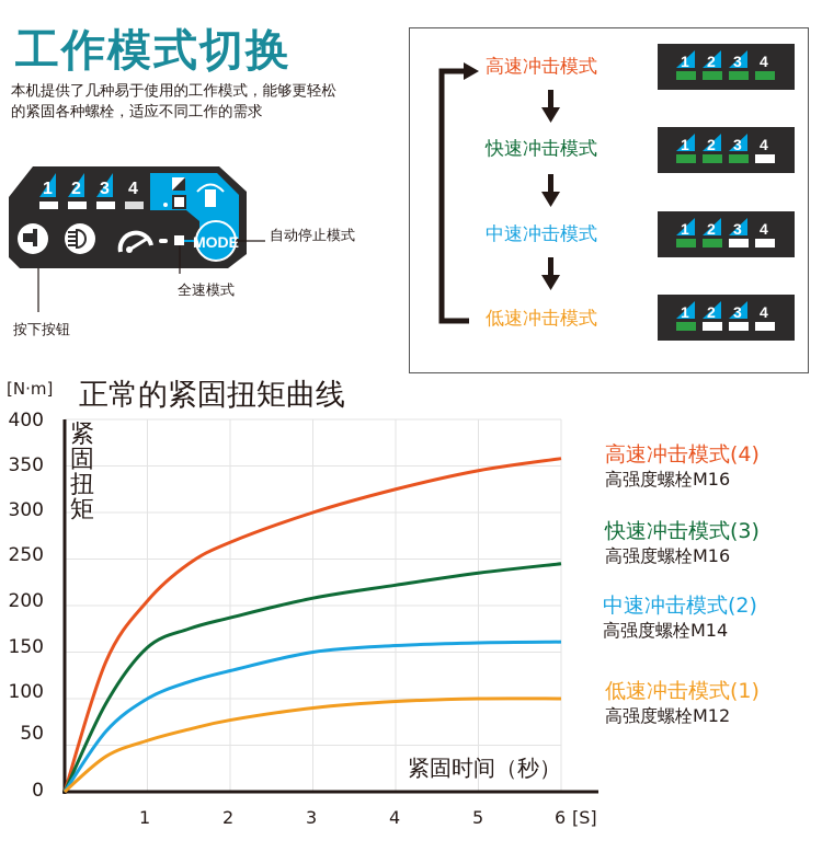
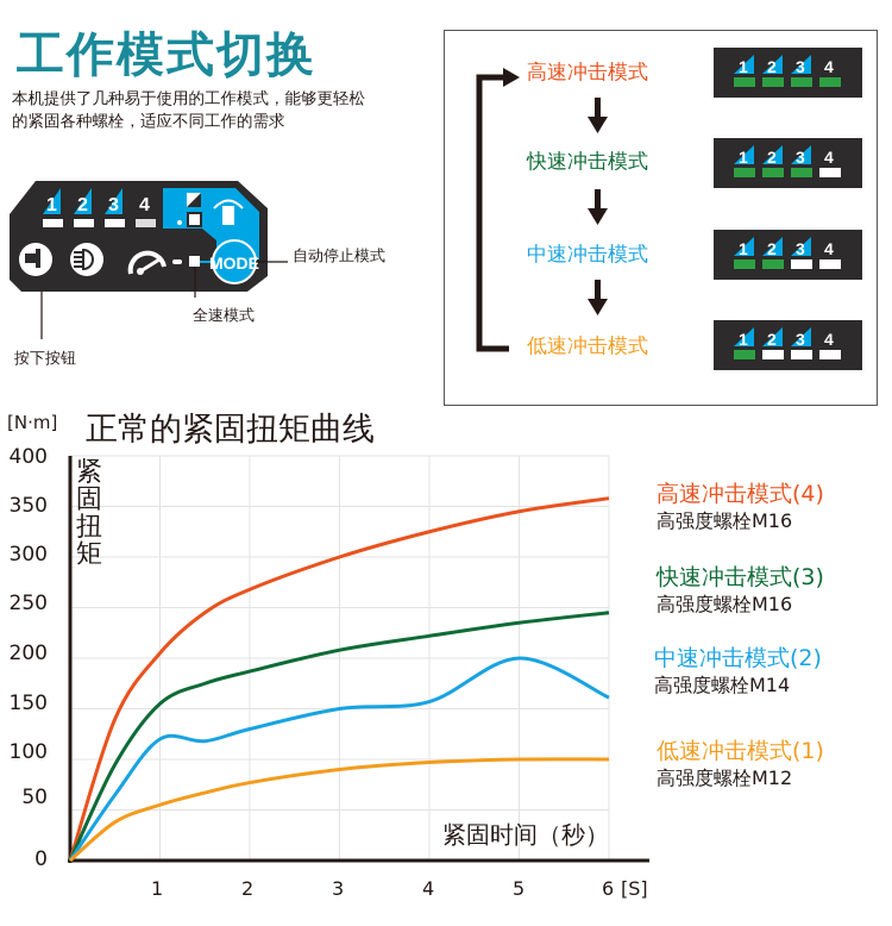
中速冲击模式(2) 高强度螺栓M14/1: 100 -> 120
中速冲击模式(2) 高强度螺栓M14/5: 160 -> 200
